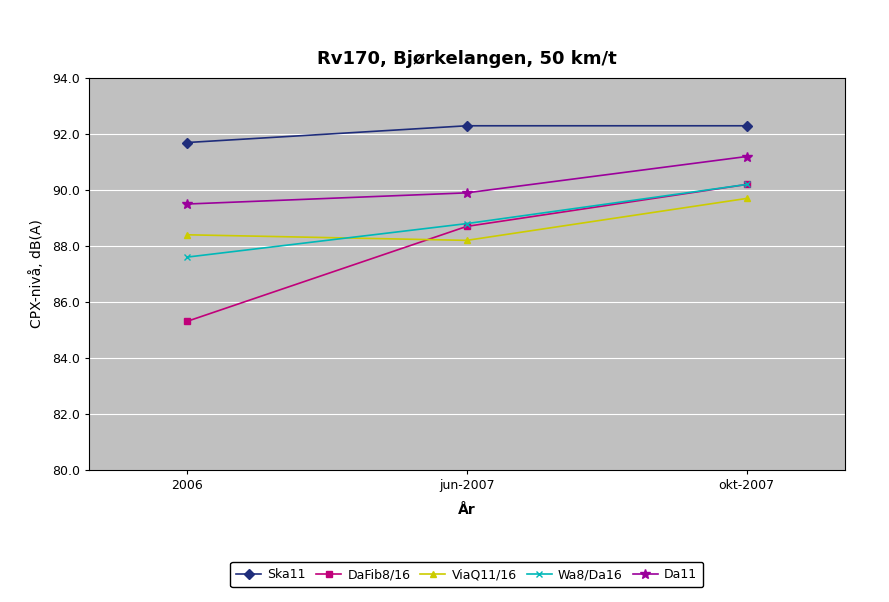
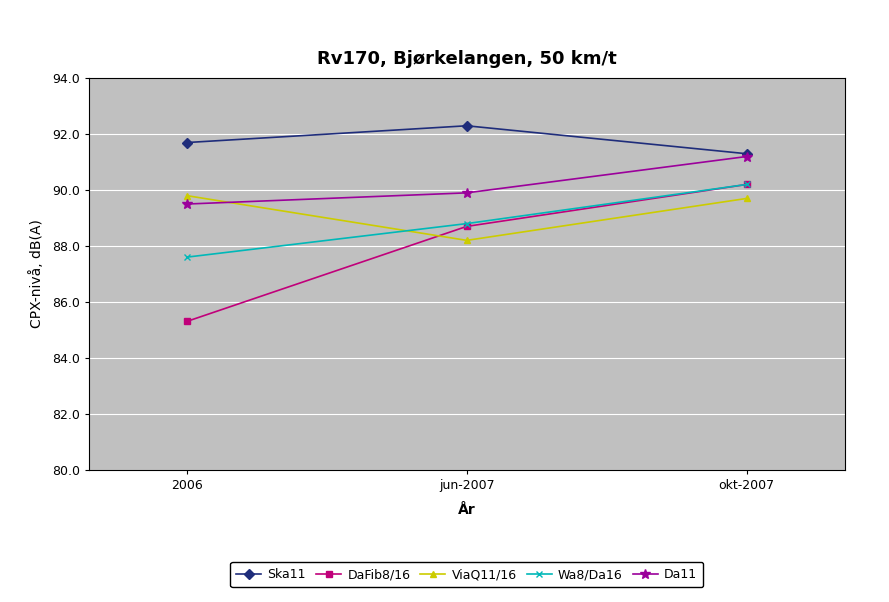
ViaQ11/16/2006: 88.4 -> 89.8
Ska11/okt-2007: 92.3 -> 91.3
